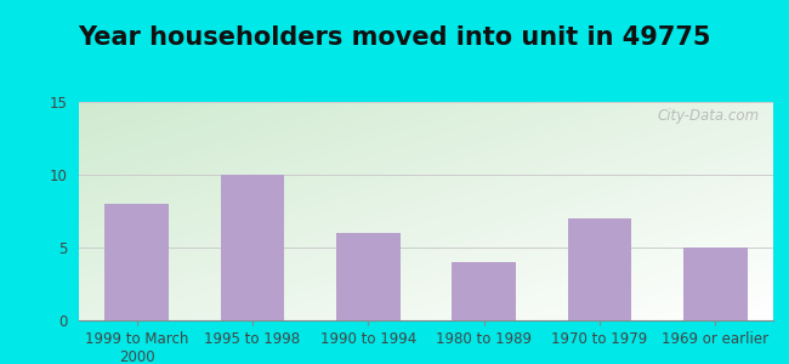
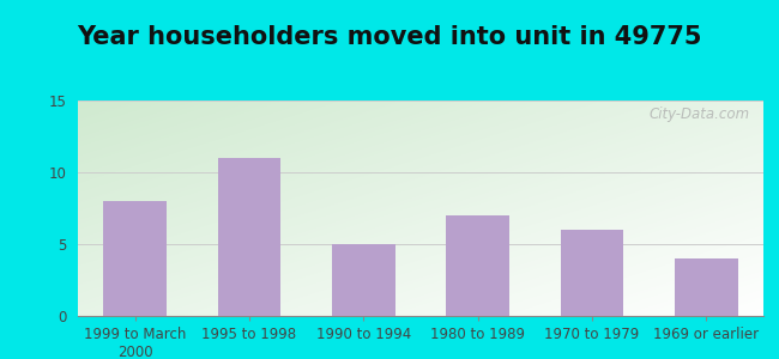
1995 to 1998: 10 -> 11
1990 to 1994: 6 -> 5
1980 to 1989: 4 -> 7
1970 to 1979: 7 -> 6
1969 or earlier: 5 -> 4
